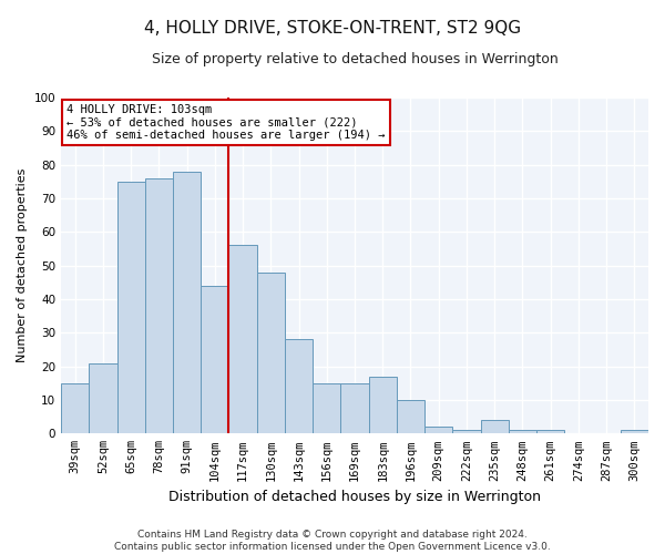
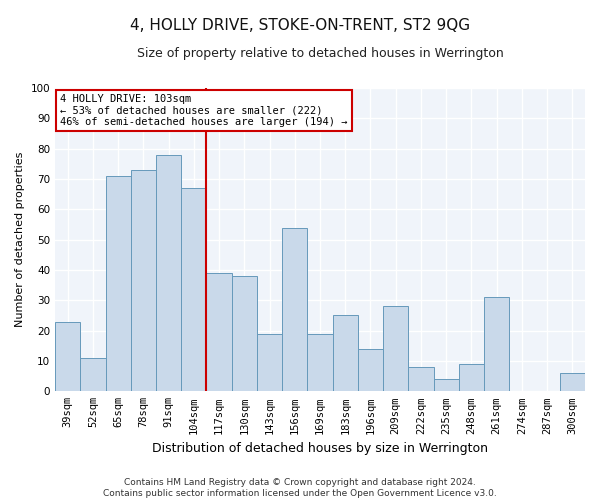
39sqm: 15 -> 23
52sqm: 21 -> 11
65sqm: 75 -> 71
78sqm: 76 -> 73
104sqm: 44 -> 67
117sqm: 56 -> 39
130sqm: 48 -> 38
143sqm: 28 -> 19
156sqm: 15 -> 54
169sqm: 15 -> 19
183sqm: 17 -> 25
196sqm: 10 -> 14
209sqm: 2 -> 28
222sqm: 1 -> 8
248sqm: 1 -> 9
261sqm: 1 -> 31
300sqm: 1 -> 6
